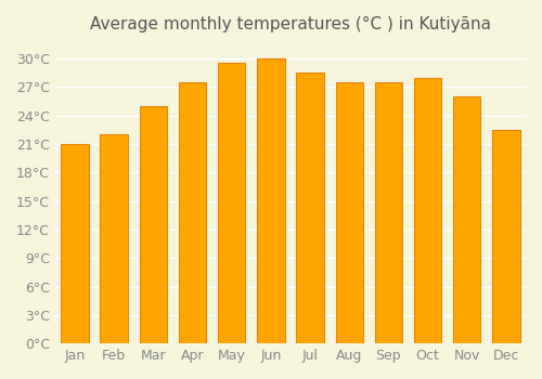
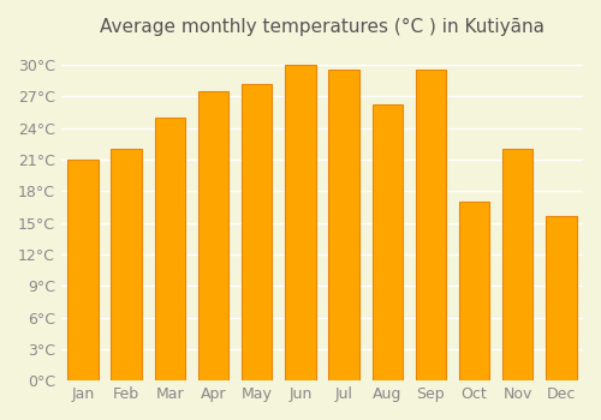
May: 29.5°C -> 28.2°C
Jul: 28.5°C -> 29.6°C
Aug: 27.5°C -> 26.2°C
Sep: 27.5°C -> 29.6°C
Oct: 28.0°C -> 17.0°C
Nov: 26.0°C -> 22.0°C
Dec: 22.5°C -> 15.6°C
